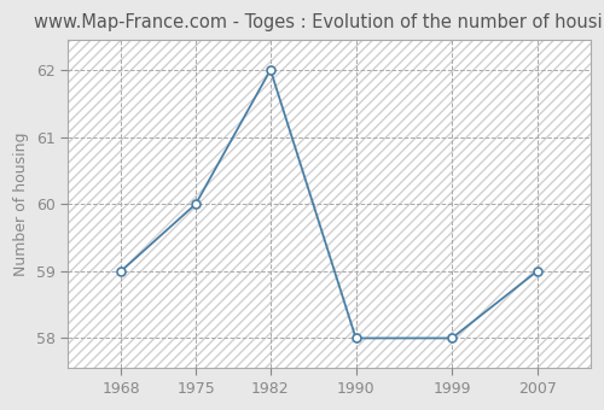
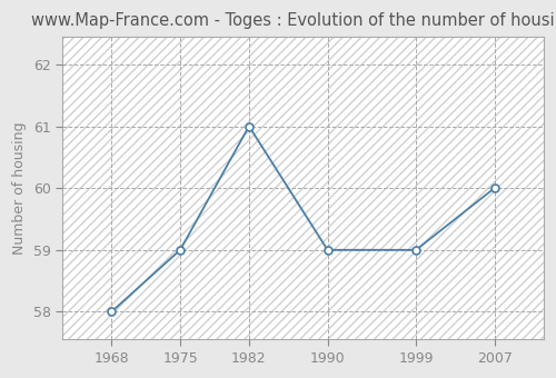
1968: 59 -> 58
1975: 60 -> 59
1982: 62 -> 61
1990: 58 -> 59
1999: 58 -> 59
2007: 59 -> 60
